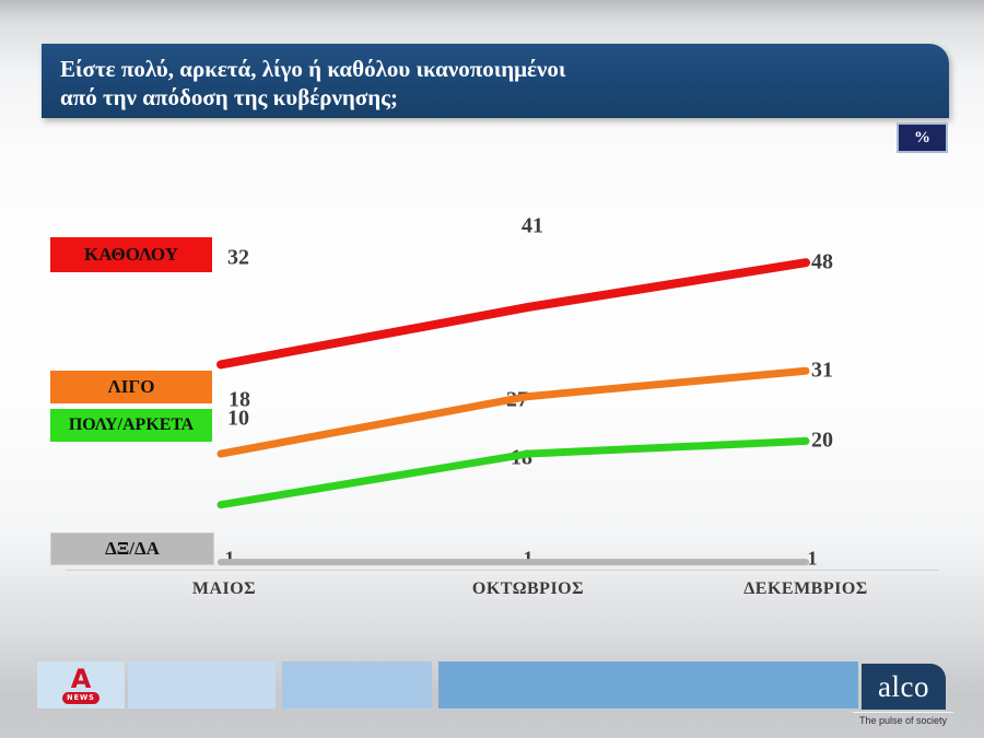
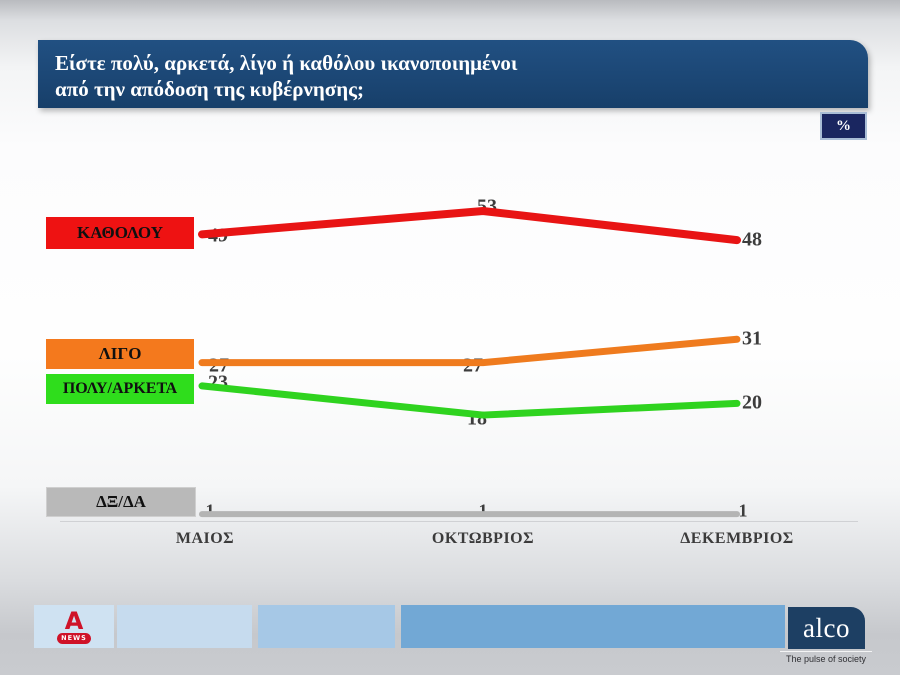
ΚΑΘΟΛΟΥ/ΜΑΙΟΣ: 32 -> 49
ΛΙΓΟ/ΜΑΙΟΣ: 18 -> 27
ΠΟΛΥ/ΑΡΚΕΤΑ/ΜΑΙΟΣ: 10 -> 23
ΚΑΘΟΛΟΥ/ΟΚΤΩΒΡΙΟΣ: 41 -> 53
